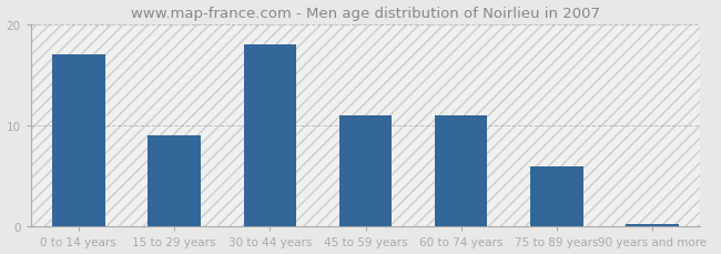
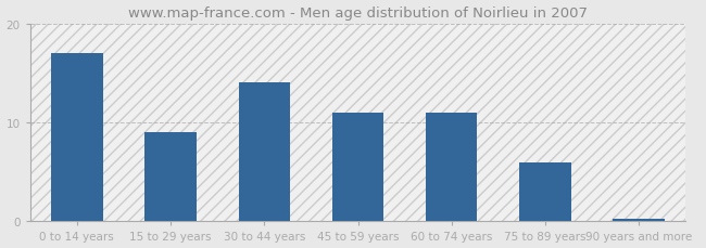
30 to 44 years: 18.0 -> 14.0
